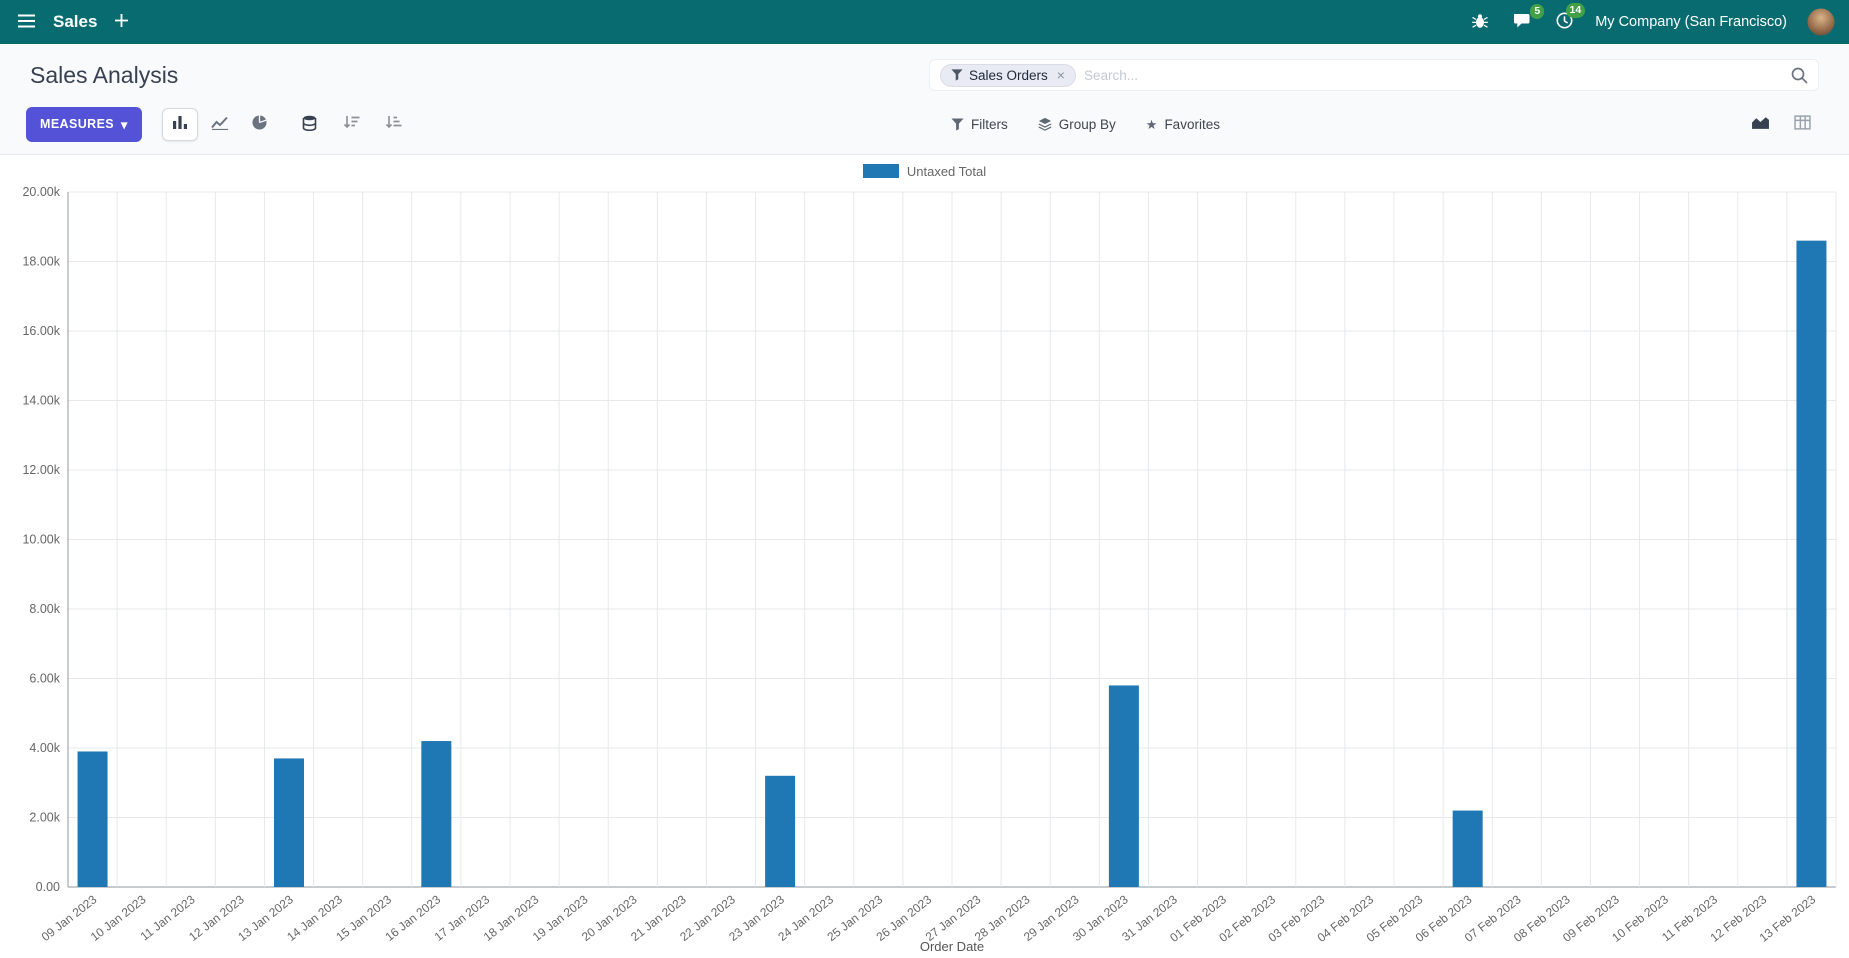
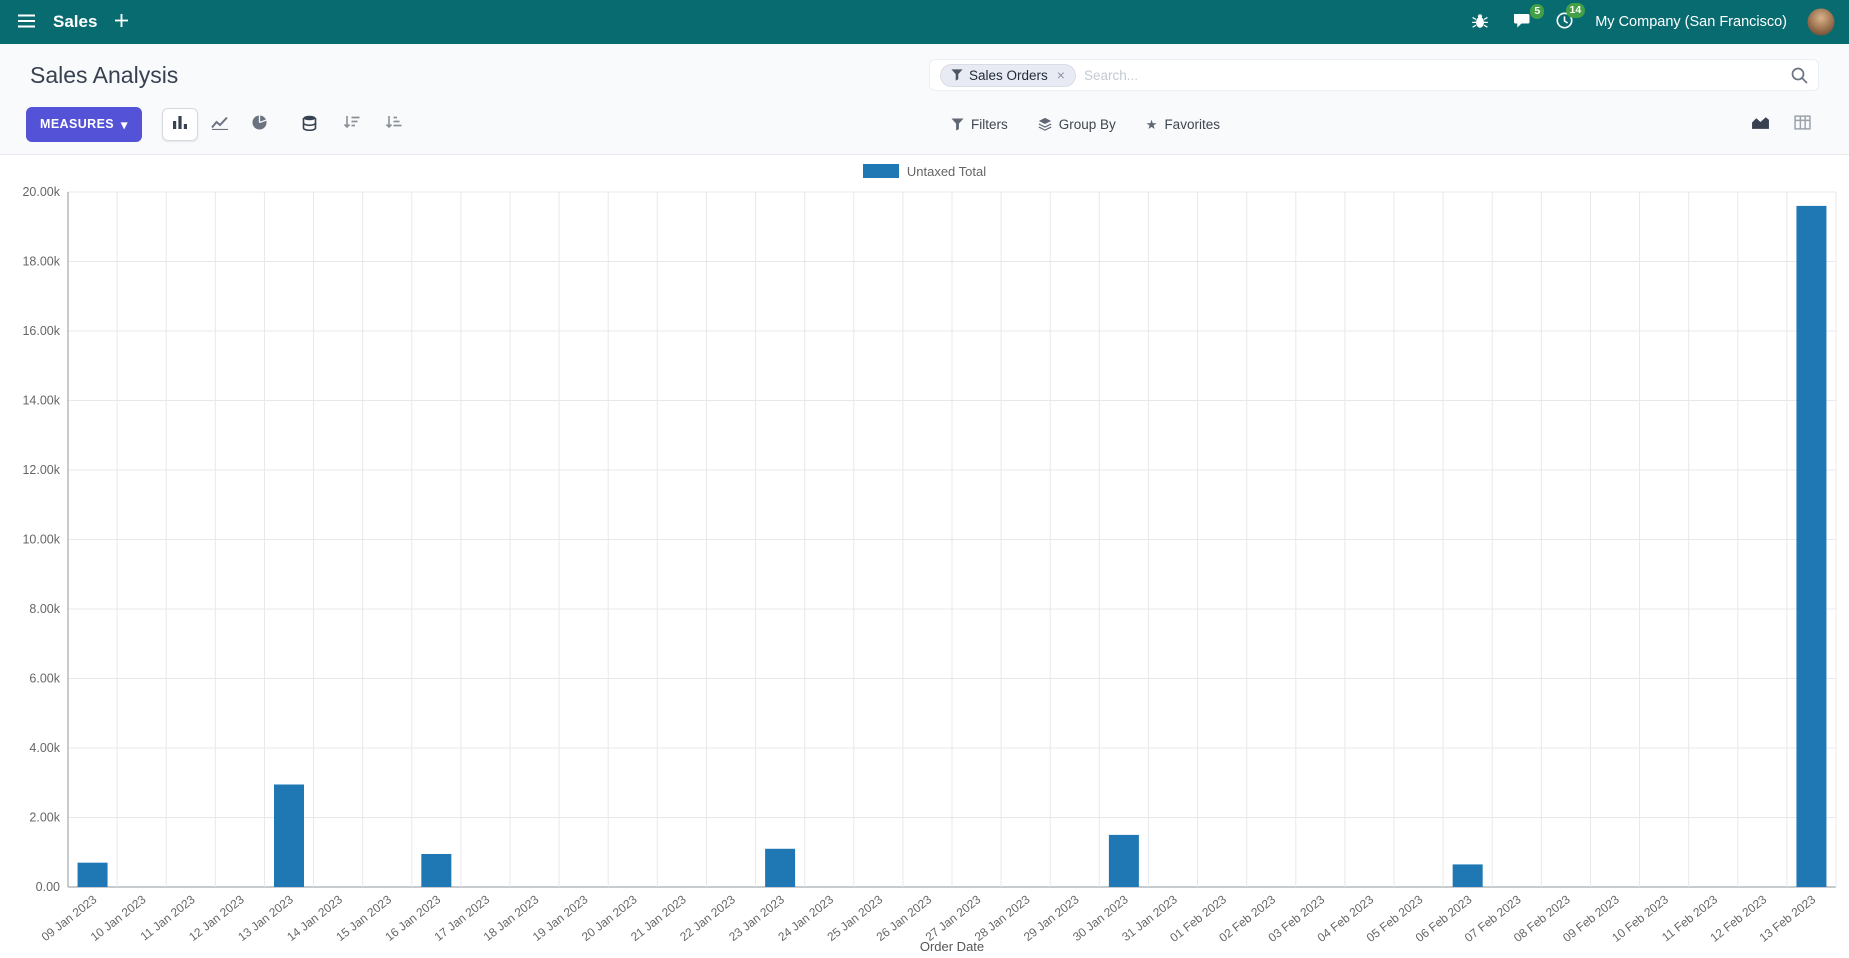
09 Jan 2023: 3.9k -> 0.7k
13 Jan 2023: 3.7k -> 3.0k
16 Jan 2023: 4.2k -> 1.0k
23 Jan 2023: 3.2k -> 1.1k
30 Jan 2023: 5.8k -> 1.5k
06 Feb 2023: 2.2k -> 0.6k
13 Feb 2023: 18.6k -> 19.6k
